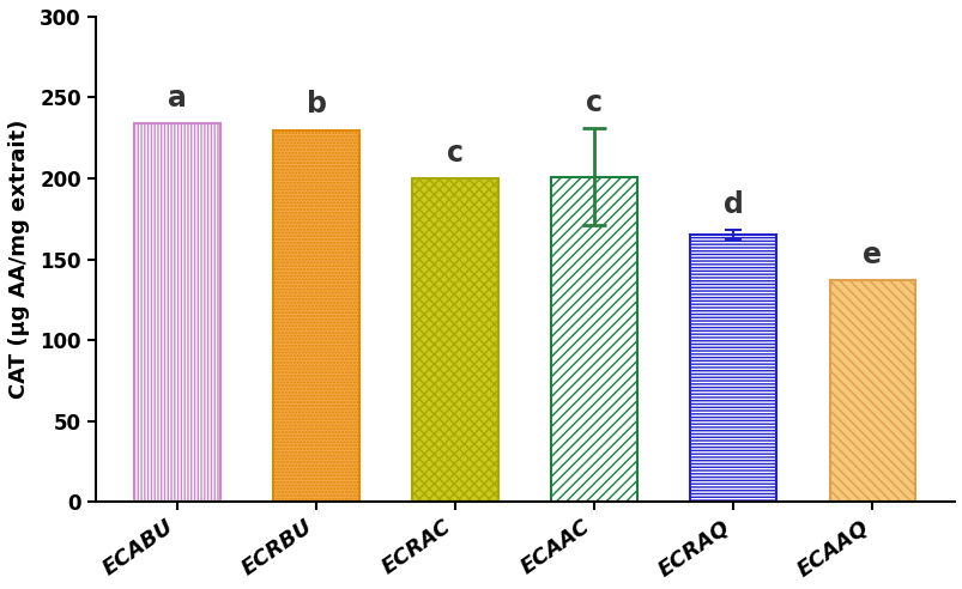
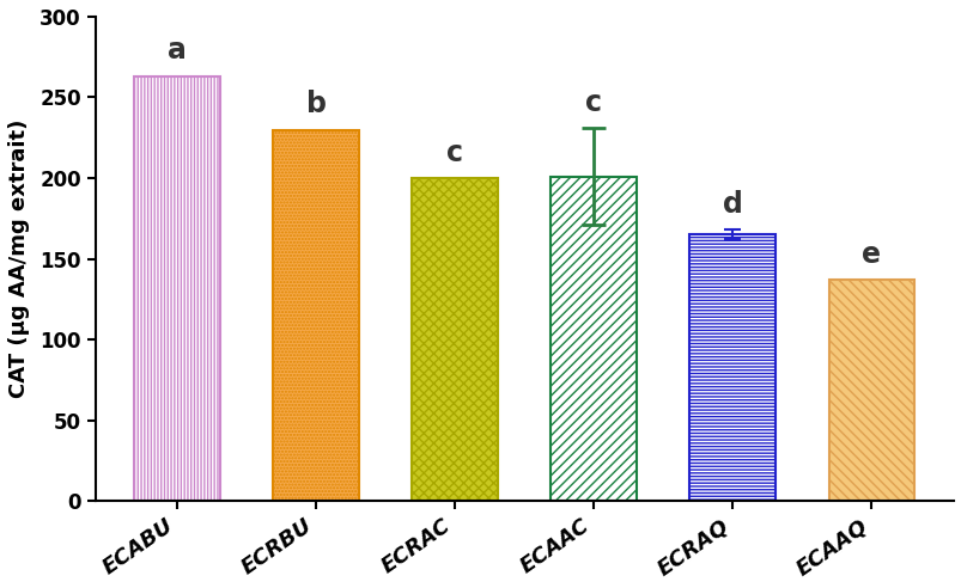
ECABU: 234 -> 263
